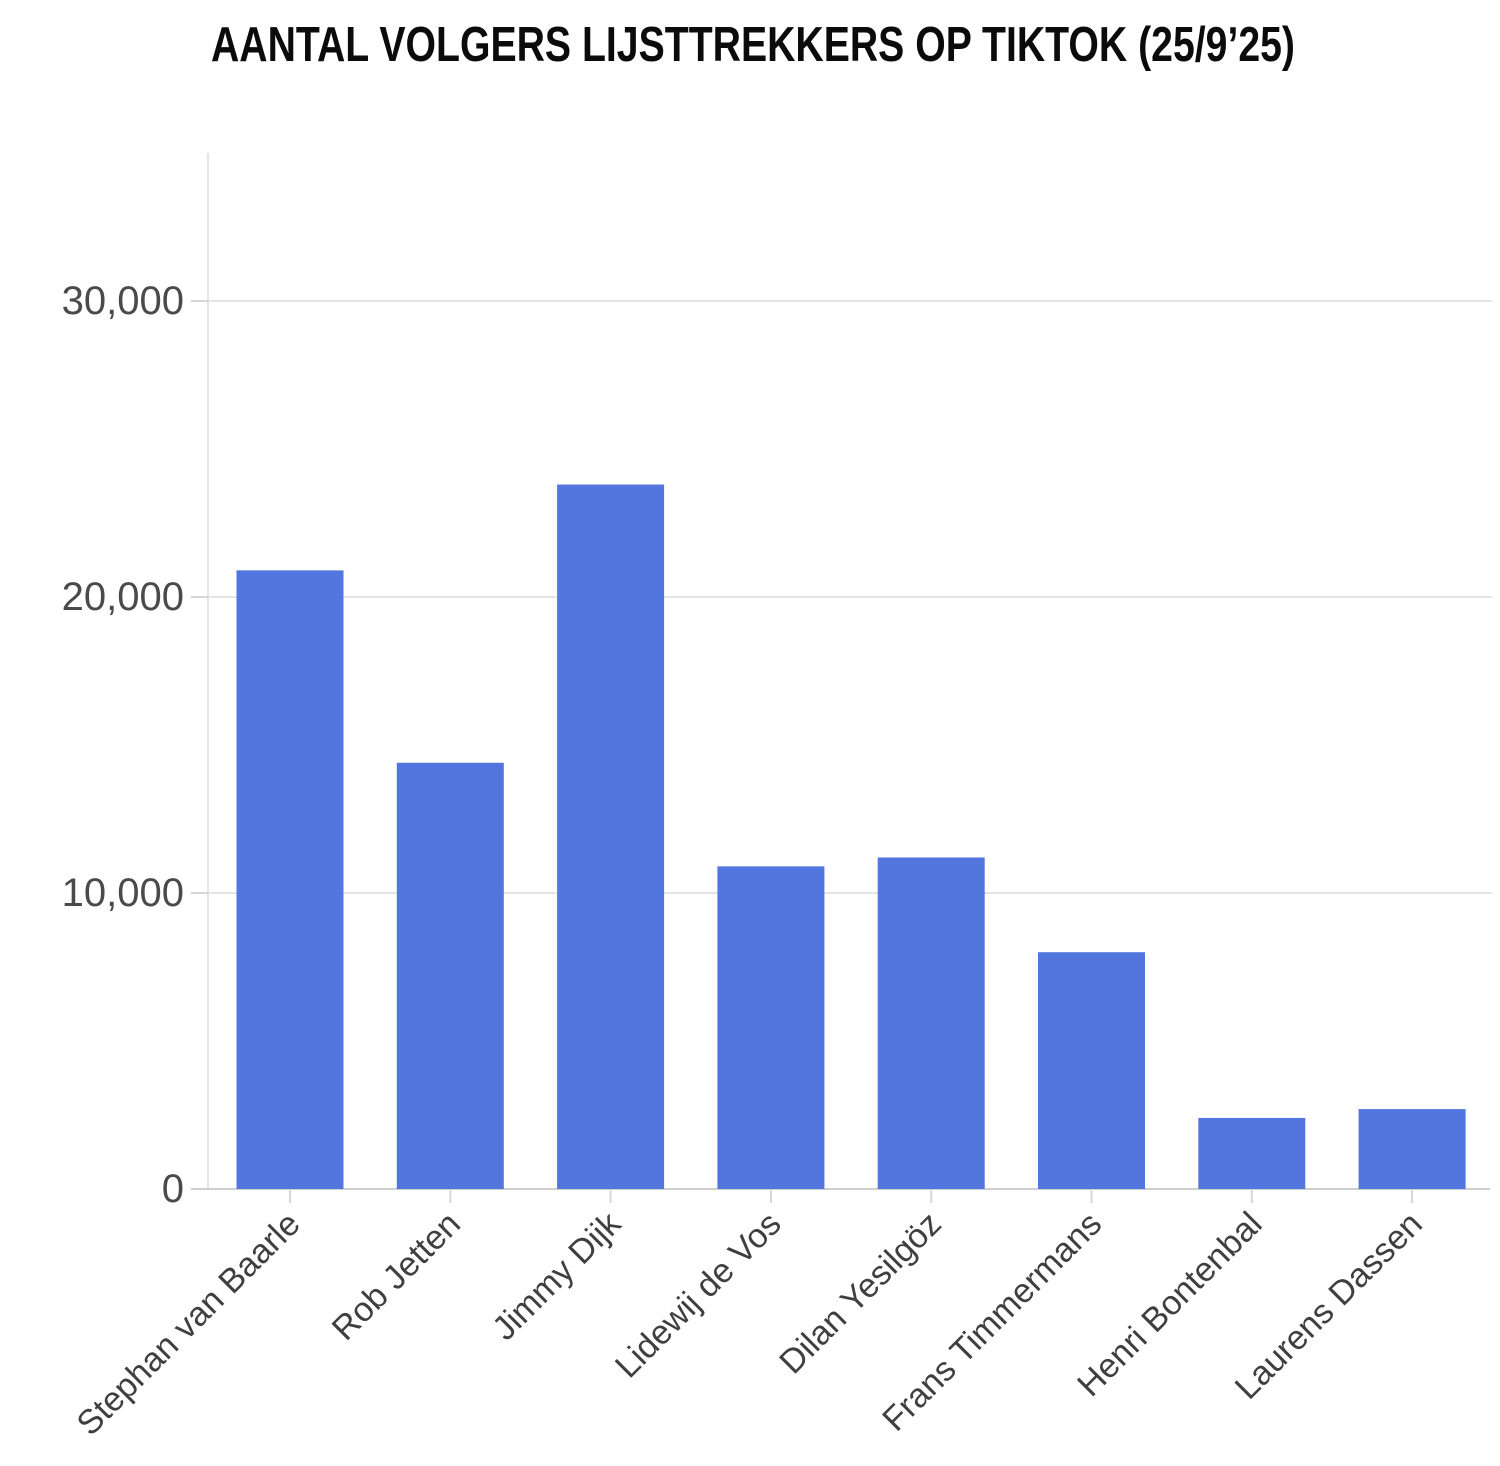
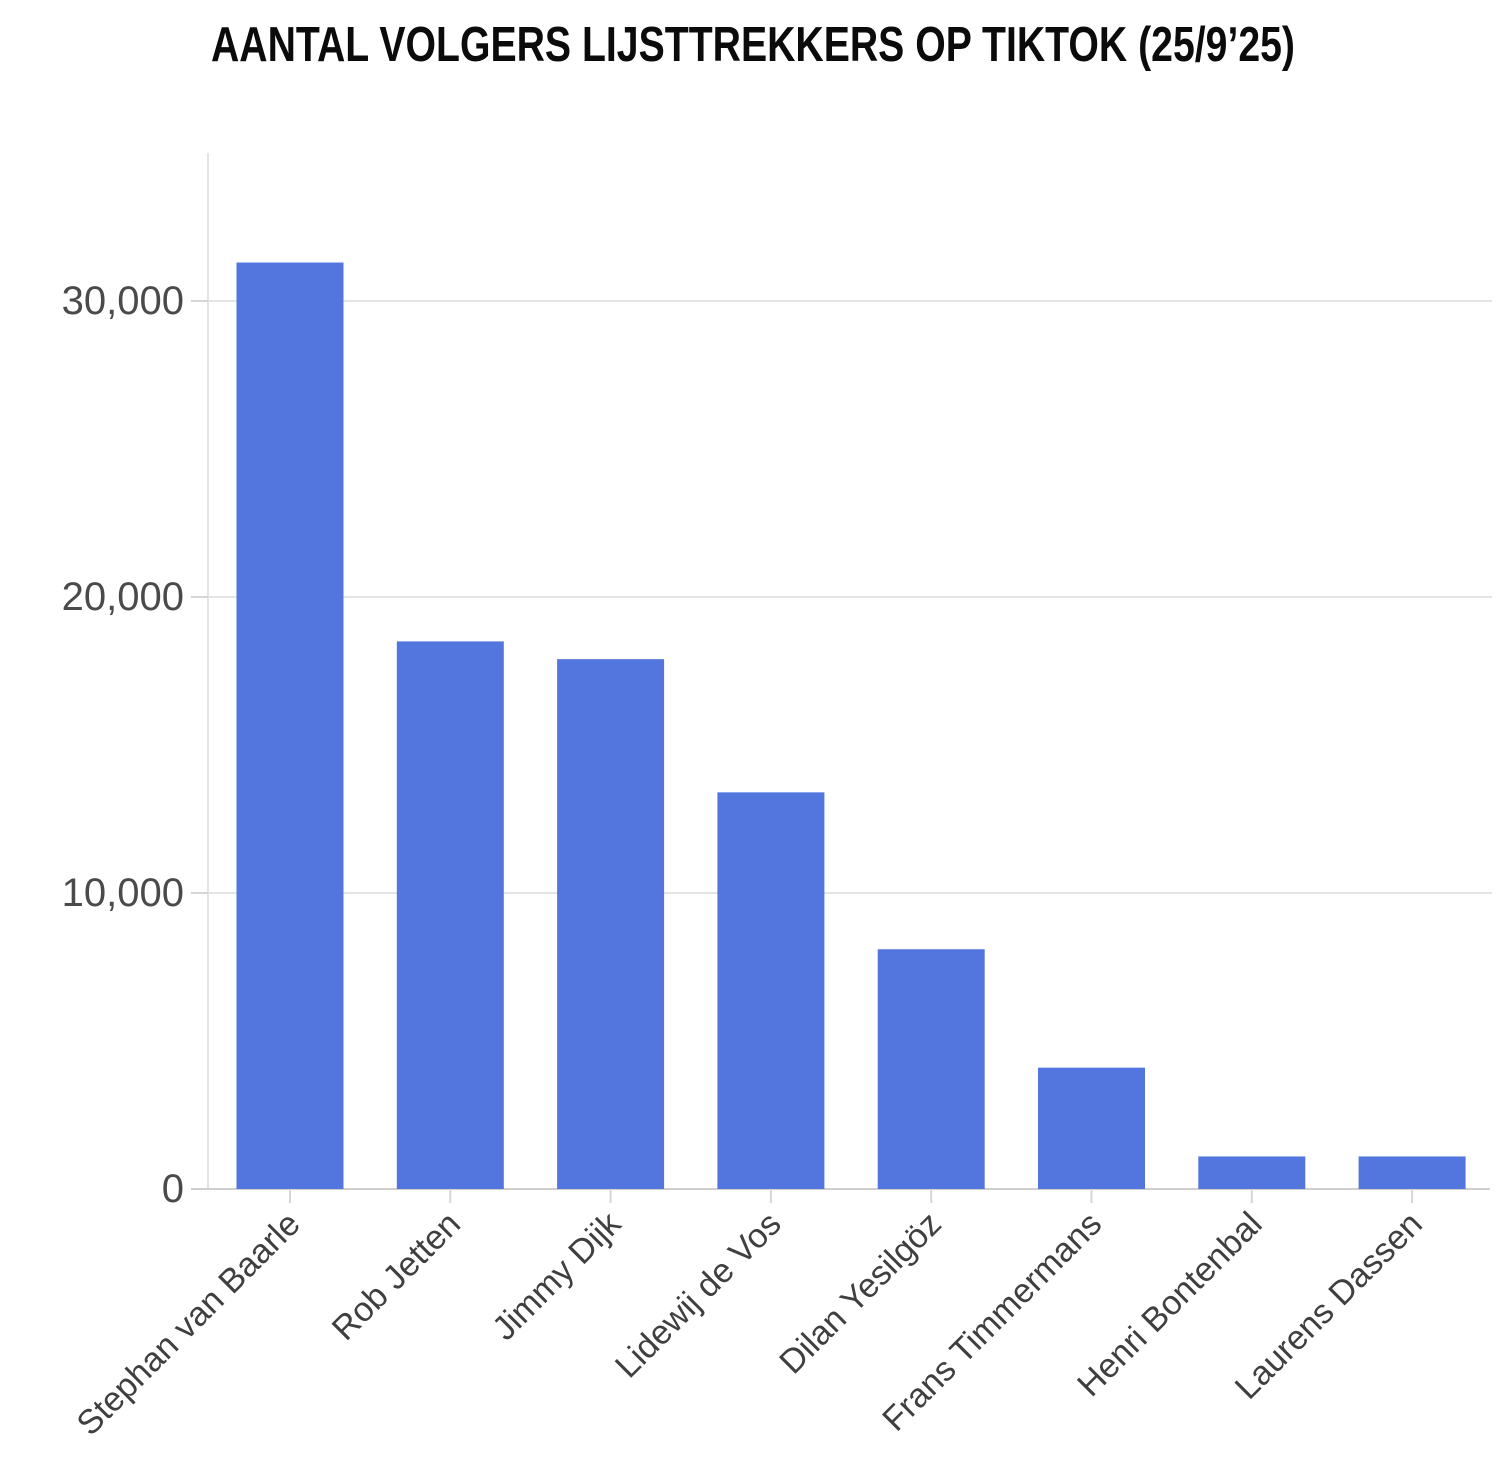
Stephan van Baarle: 20900 -> 31300
Rob Jetten: 14400 -> 18500
Jimmy Dijk: 23800 -> 17900
Lidewij de Vos: 10900 -> 13400
Dilan Yesilgöz: 11200 -> 8100
Frans Timmermans: 8000 -> 4100
Henri Bontenbal: 2400 -> 1100
Laurens Dassen: 2700 -> 1100
